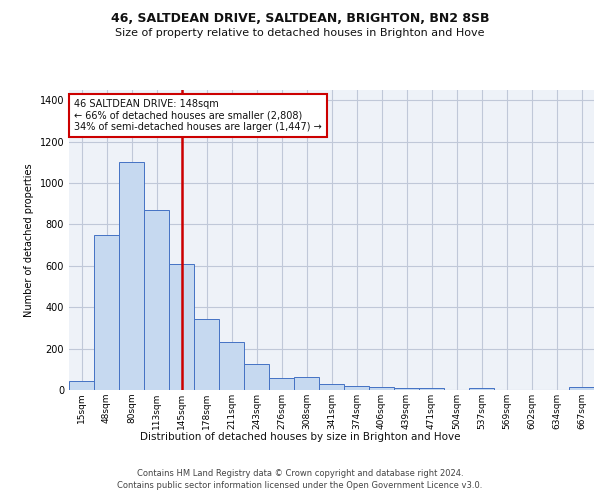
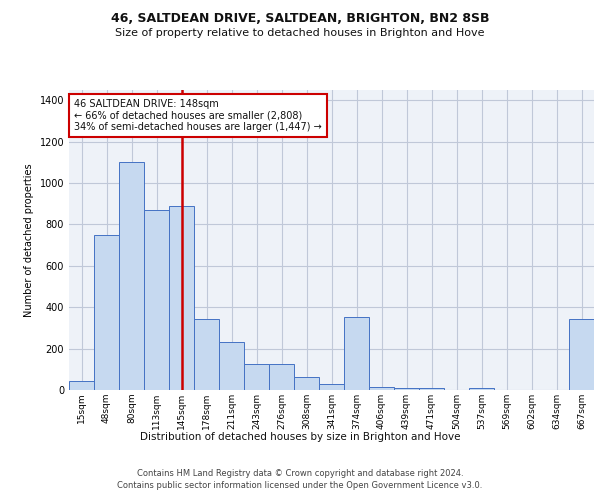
145sqm: 610 -> 890
276sqm: 60 -> 125
374sqm: 20 -> 355
667sqm: 15 -> 345
